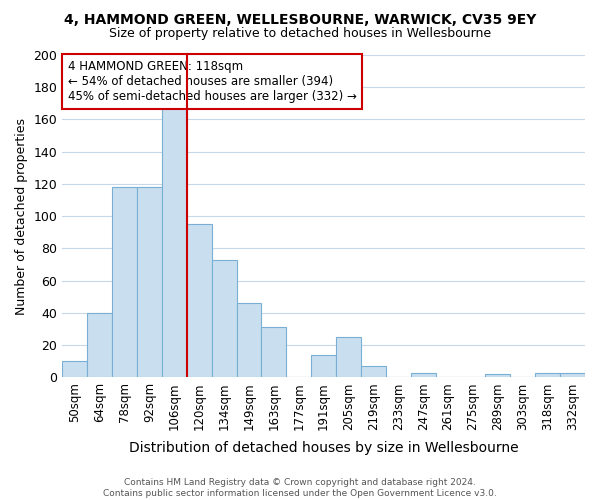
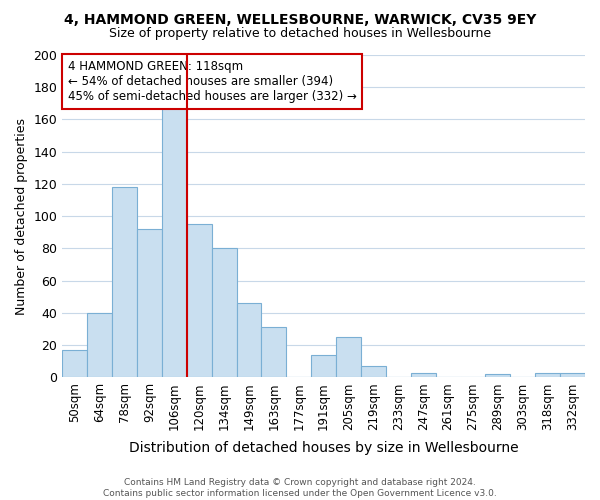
50sqm: 10 -> 17
92sqm: 118 -> 92
134sqm: 73 -> 80
